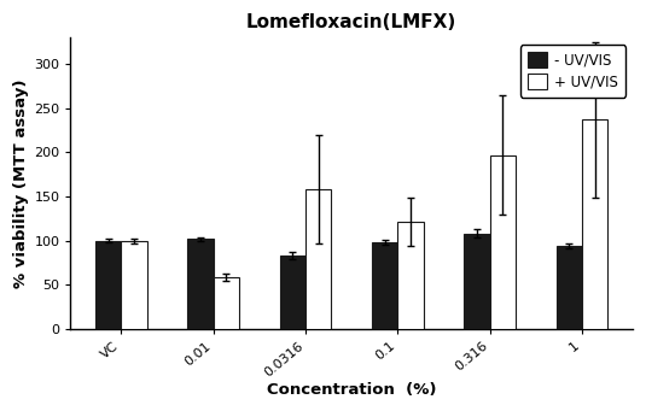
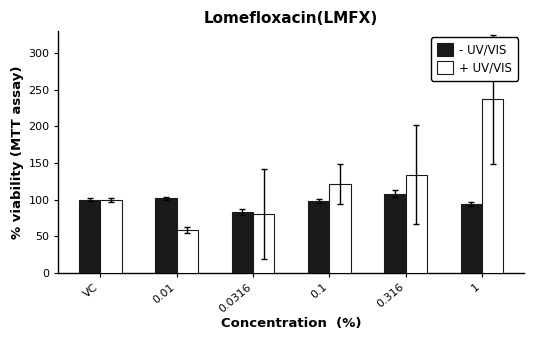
+ UV/VIS/0.0316: 158 -> 80
+ UV/VIS/0.316: 197 -> 134
